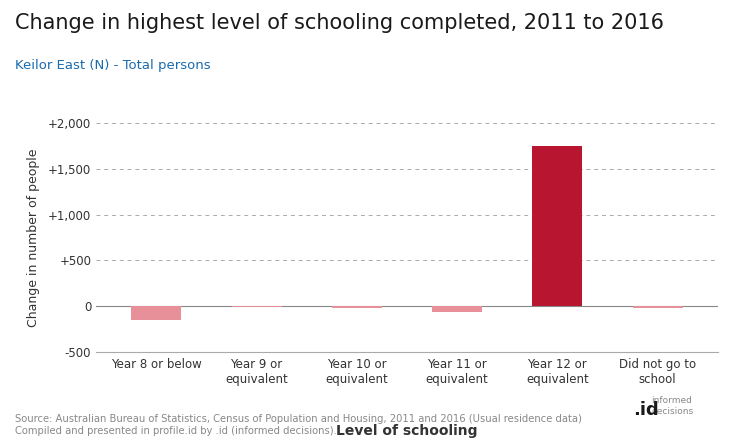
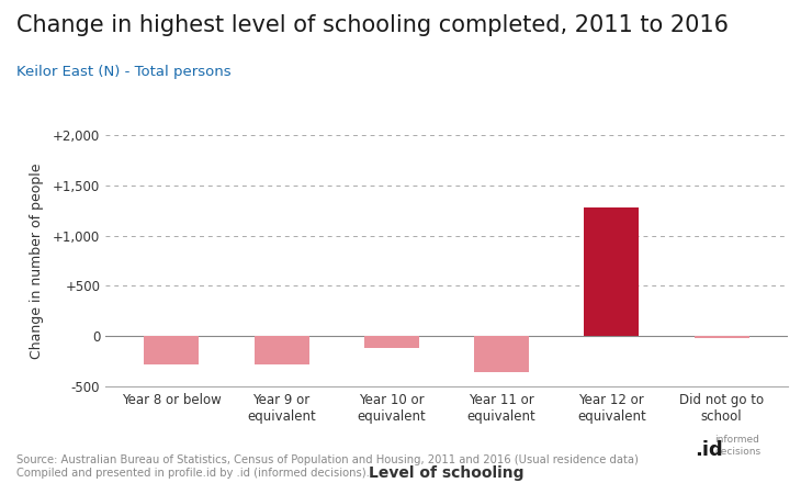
Year 8 or below: -150 -> -280
Year 9 or equivalent: -10 -> -280
Year 10 or equivalent: -20 -> -120
Year 11 or equivalent: -60 -> -360
Year 12 or equivalent: 1,750 -> 1,280
